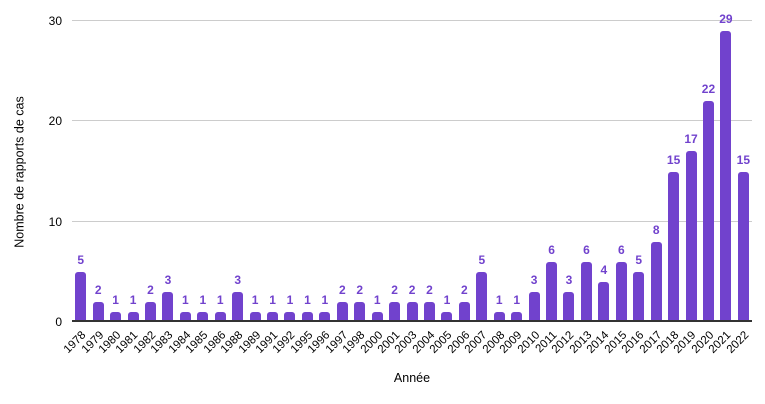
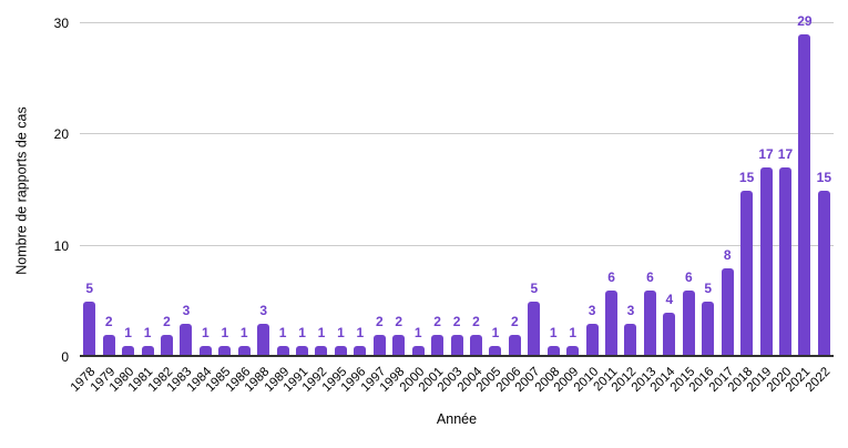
2020: 22 -> 17
